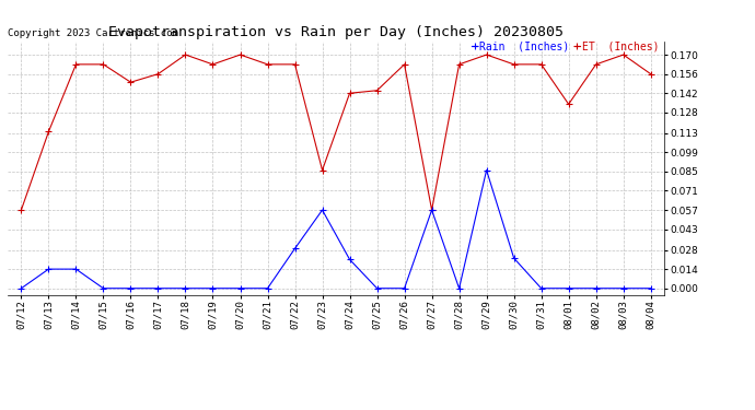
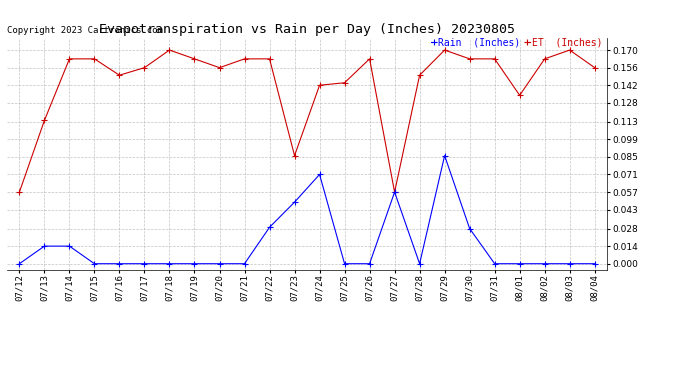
ET (Inches)/07/20: 0.170 -> 0.156
Rain (Inches)/07/23: 0.057 -> 0.049
Rain (Inches)/07/24: 0.021 -> 0.071
ET (Inches)/07/28: 0.163 -> 0.150
Rain (Inches)/07/30: 0.022 -> 0.028
